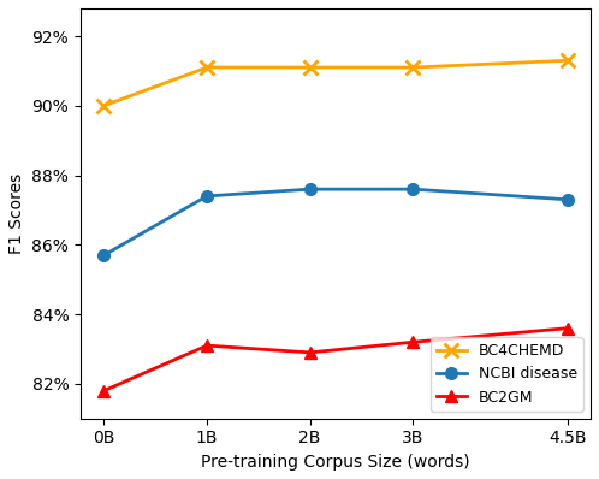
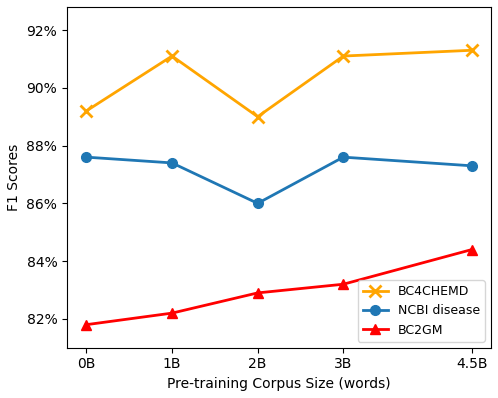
BC4CHEMD/0B: 90.0% -> 89.2%
NCBI disease/0B: 85.7% -> 87.6%
BC2GM/1B: 83.1% -> 82.2%
BC4CHEMD/2B: 91.1% -> 89.0%
NCBI disease/2B: 87.6% -> 86.0%
BC2GM/4.5B: 83.6% -> 84.4%
